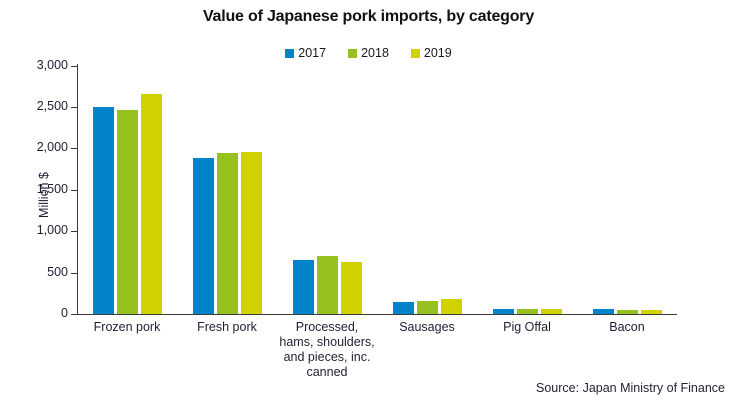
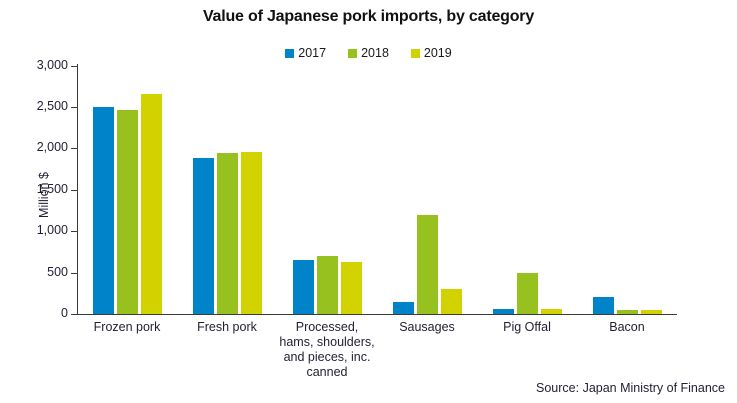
2018/Sausages: 200 -> 1200
2019/Sausages: 200 -> 300
2018/Pig Offal: 100 -> 500
2017/Bacon: 100 -> 200
